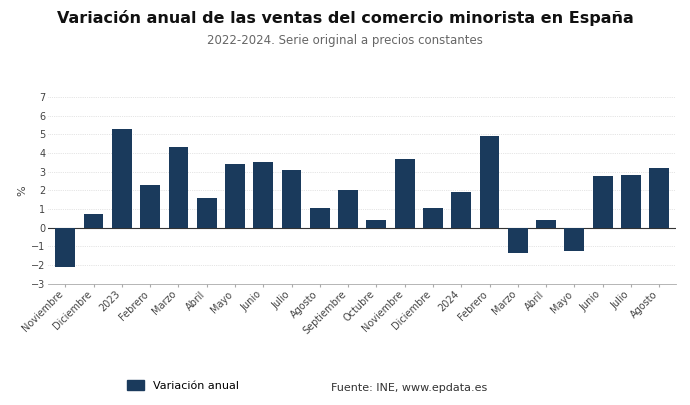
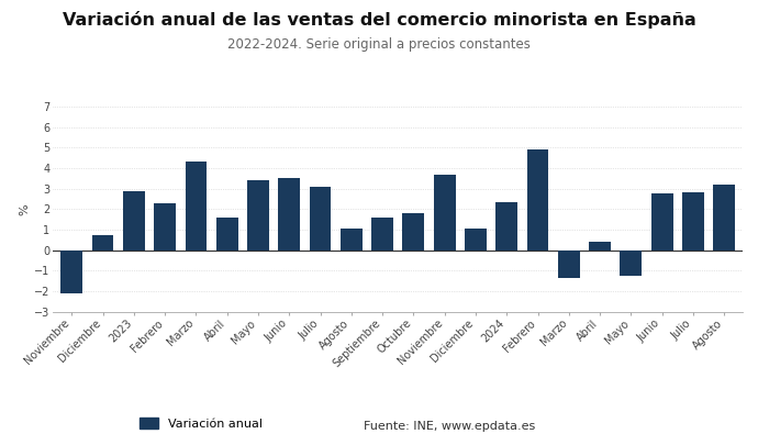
2023: 5.3 -> 2.9
Septiembre: 2.0 -> 1.6
Octubre: 0.4 -> 1.8
2024: 1.9 -> 2.4
